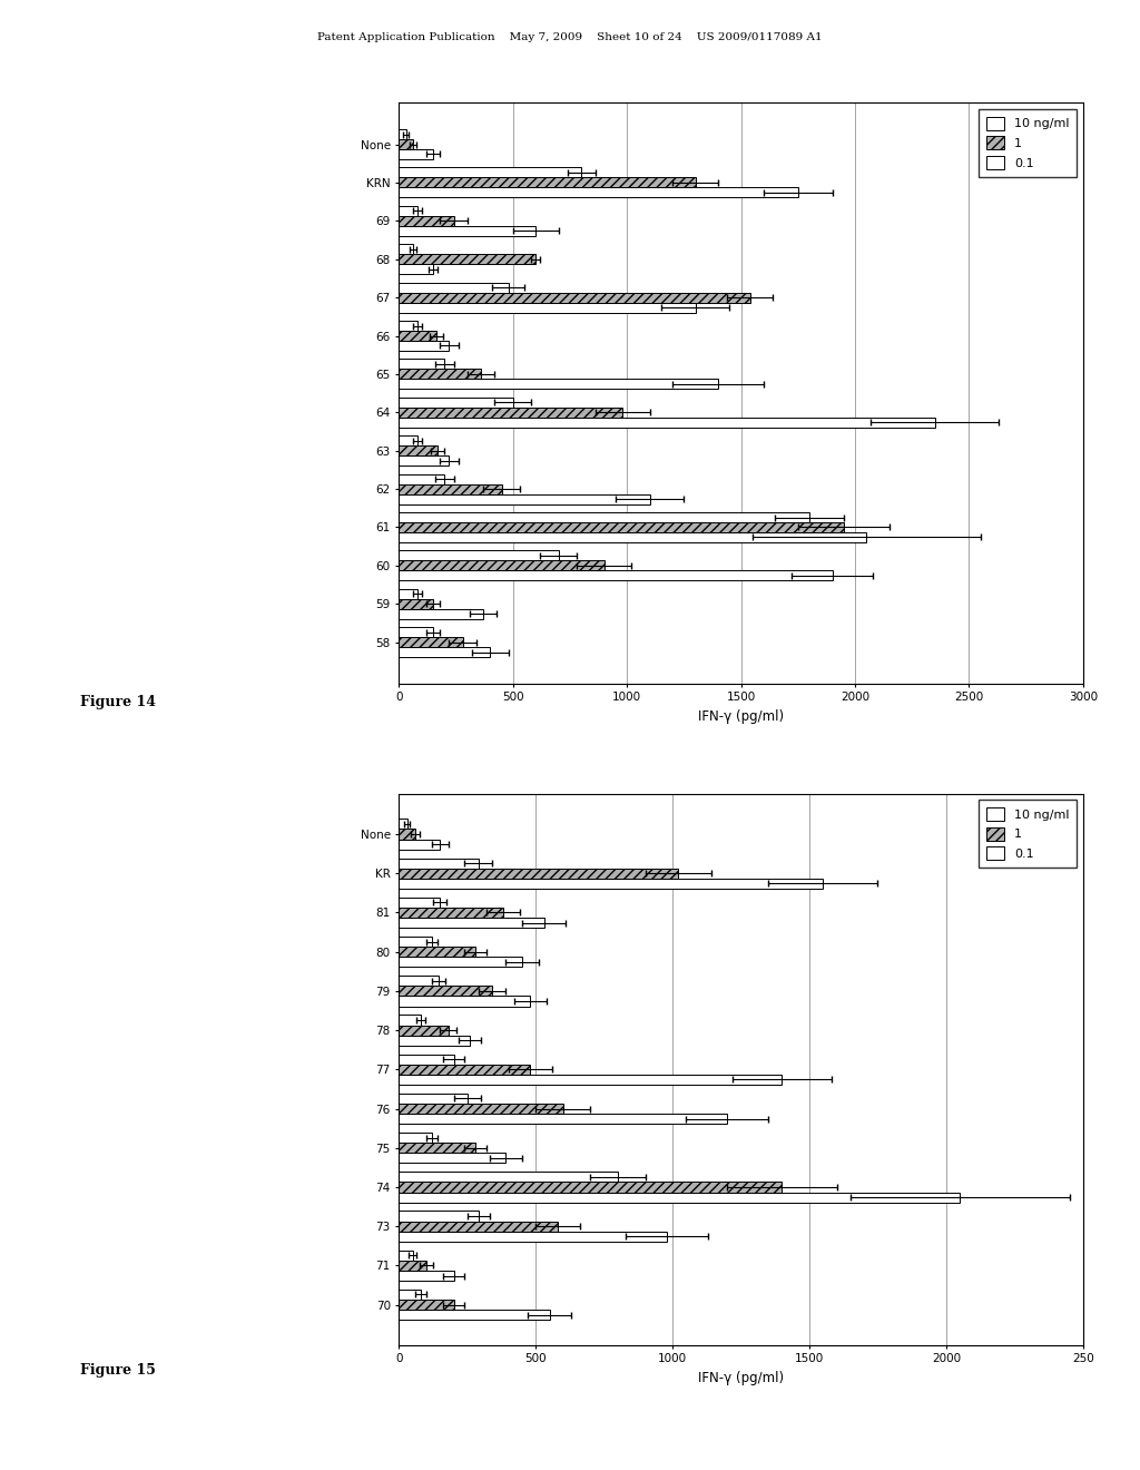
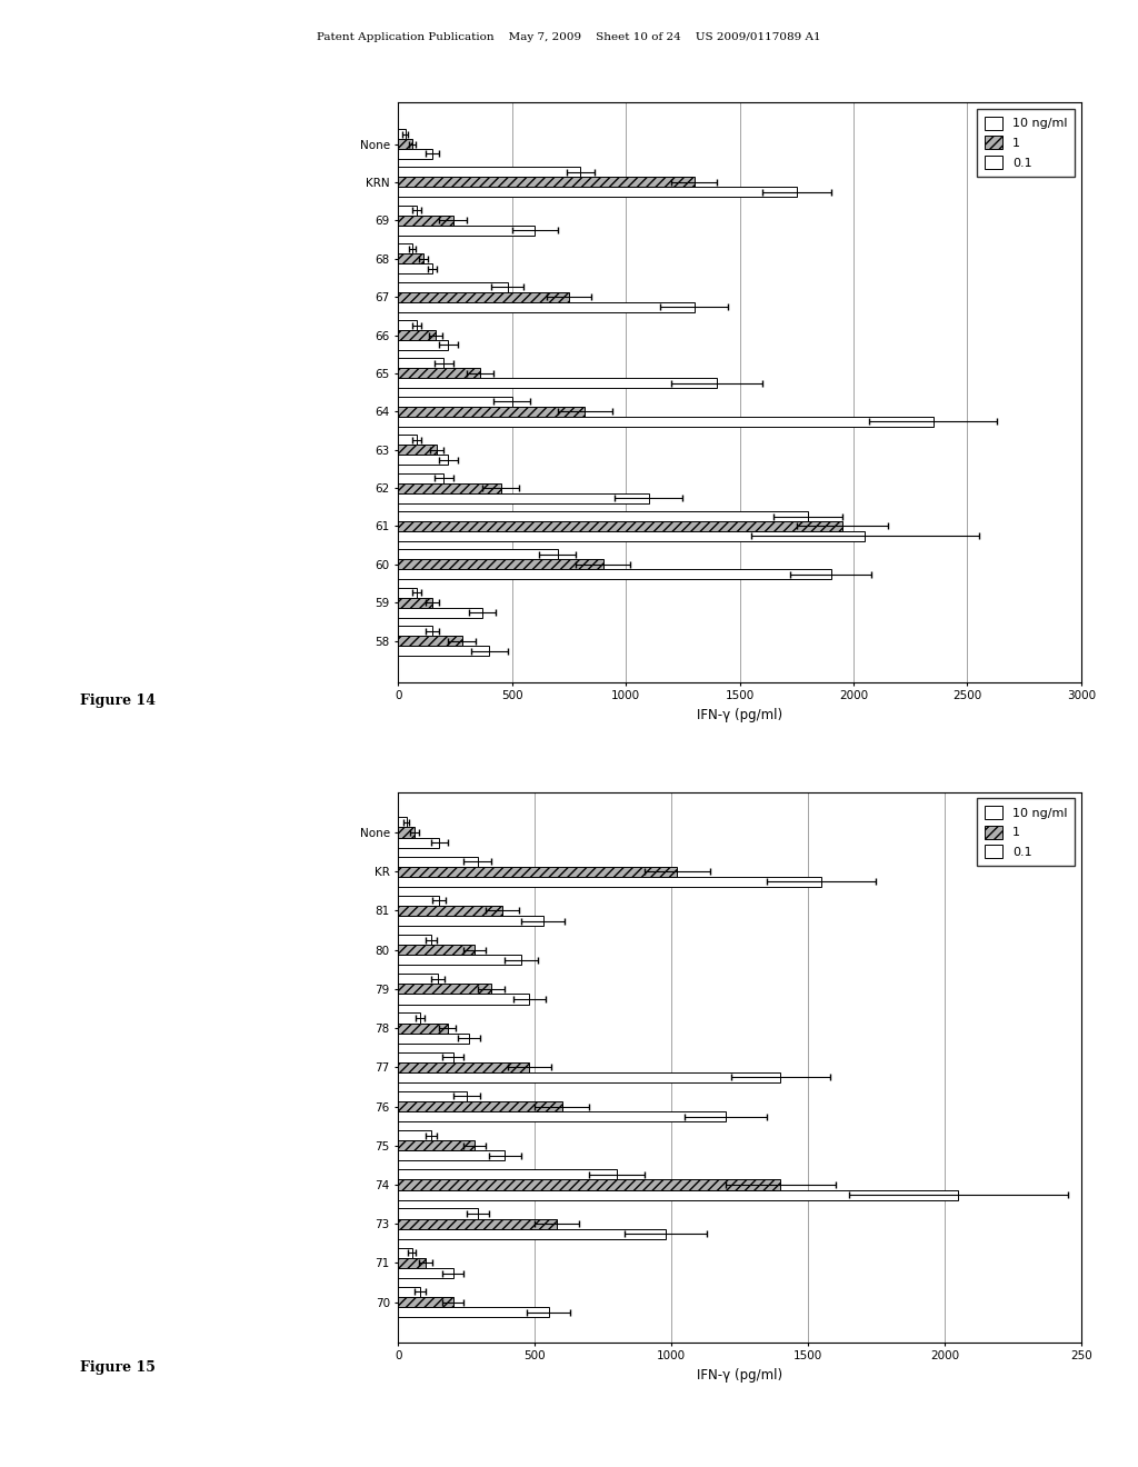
1/68: 600 -> 110
1/67: 1540 -> 750
1/64: 980 -> 820
